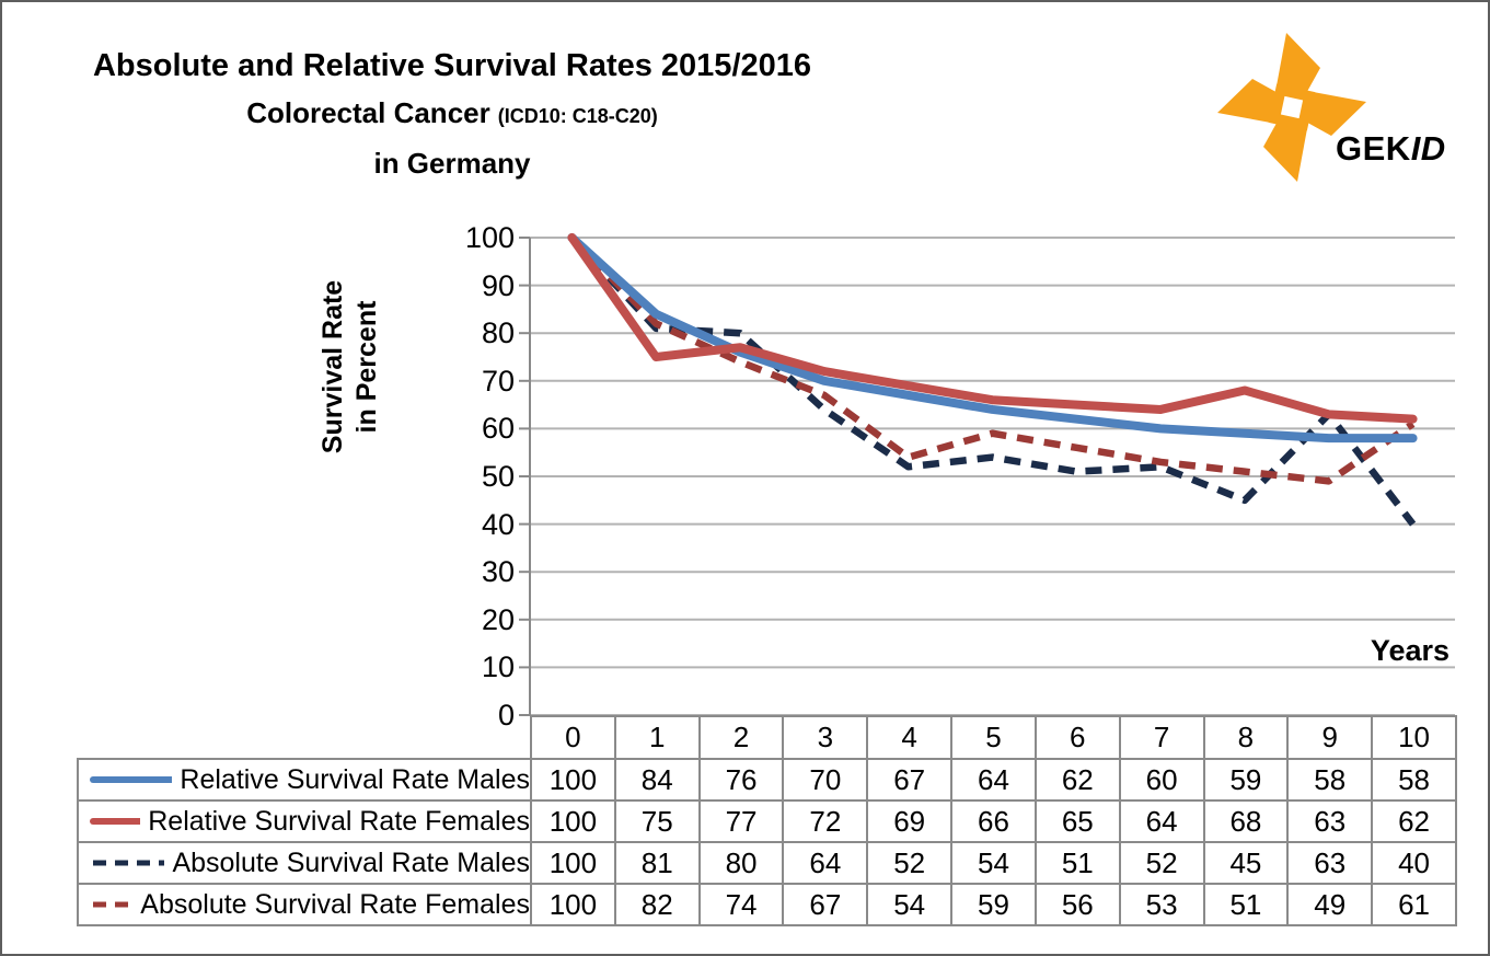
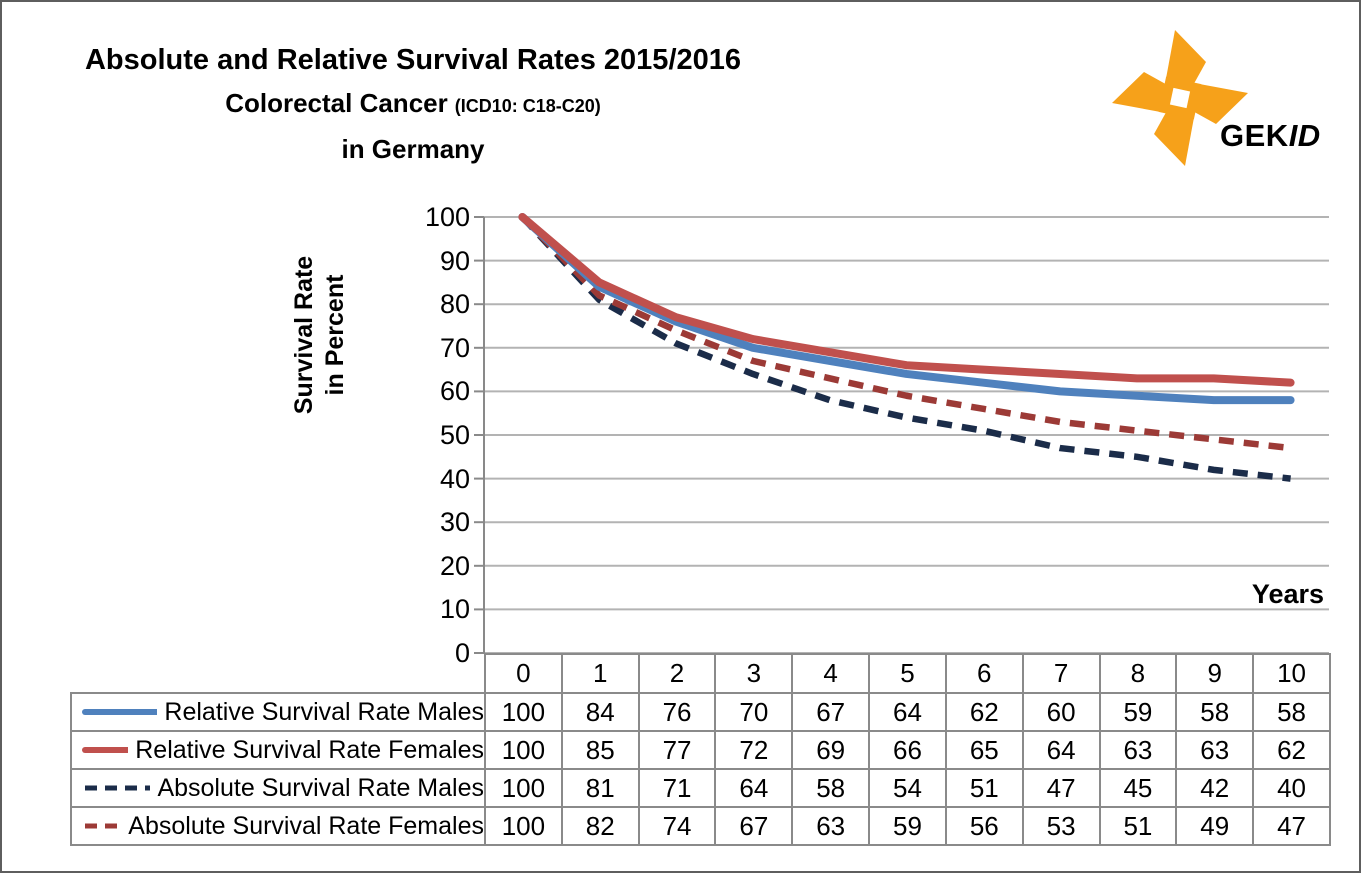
Relative Survival Rate Females/1: 75 -> 85
Absolute Survival Rate Males/2: 80 -> 71
Absolute Survival Rate Males/4: 52 -> 58
Absolute Survival Rate Females/4: 54 -> 63
Absolute Survival Rate Males/7: 52 -> 47
Relative Survival Rate Females/8: 68 -> 63
Absolute Survival Rate Males/9: 63 -> 42
Absolute Survival Rate Females/10: 61 -> 47
